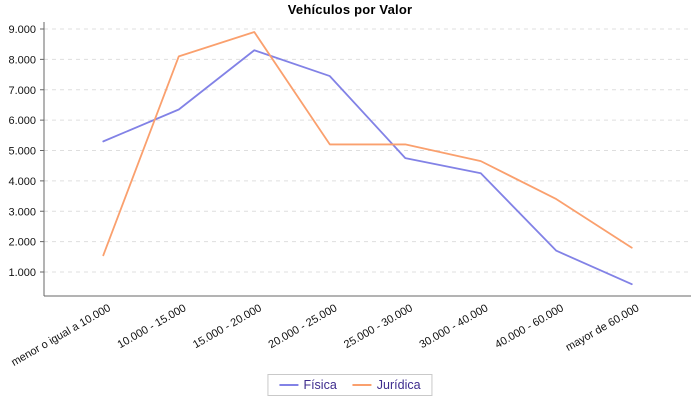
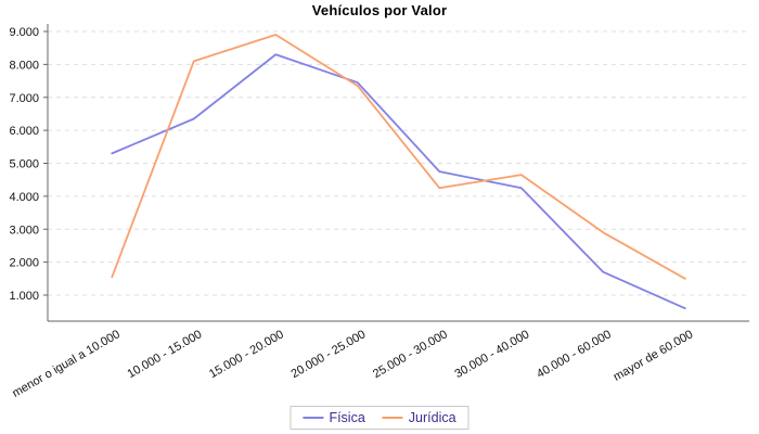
Jurídica/20.000 - 25.000: 5200 -> 7400
Jurídica/25.000 - 30.000: 5200 -> 4200
Jurídica/40.000 - 60.000: 3400 -> 2900
Jurídica/mayor de 60.000: 1800 -> 1500
